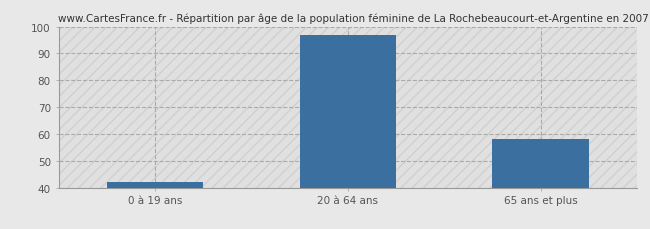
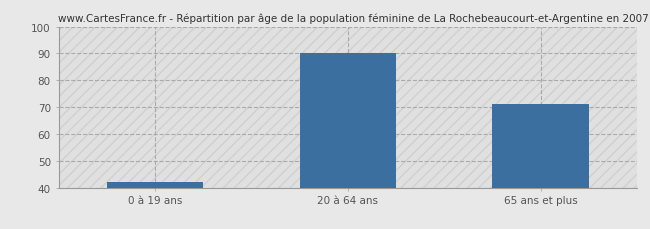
20 à 64 ans: 97 -> 90
65 ans et plus: 58 -> 71
